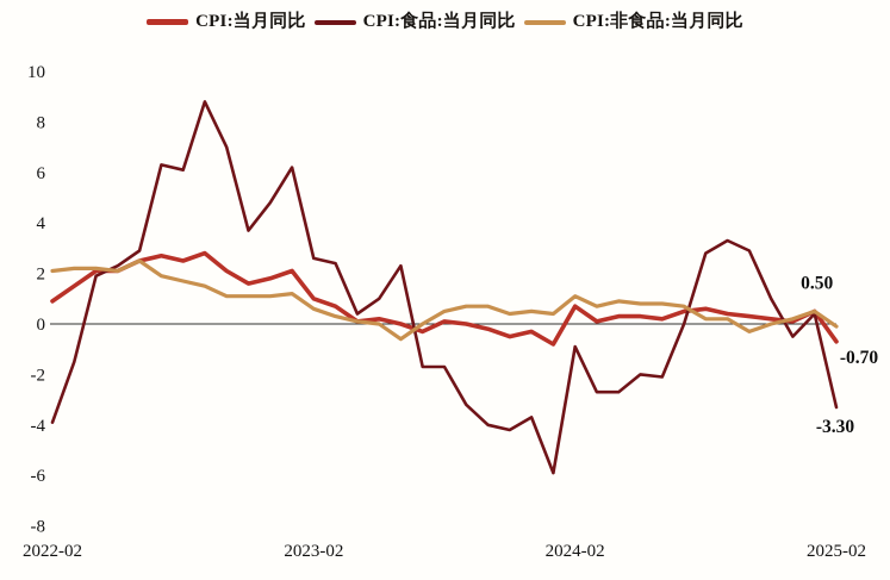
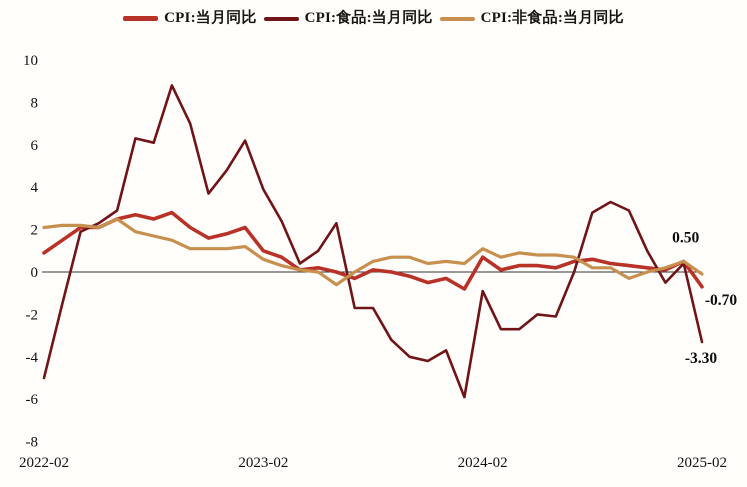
CPI:食品:当月同比/2022-02: -3.9 -> -5.0
CPI:食品:当月同比/2023-02: 2.6 -> 3.9
